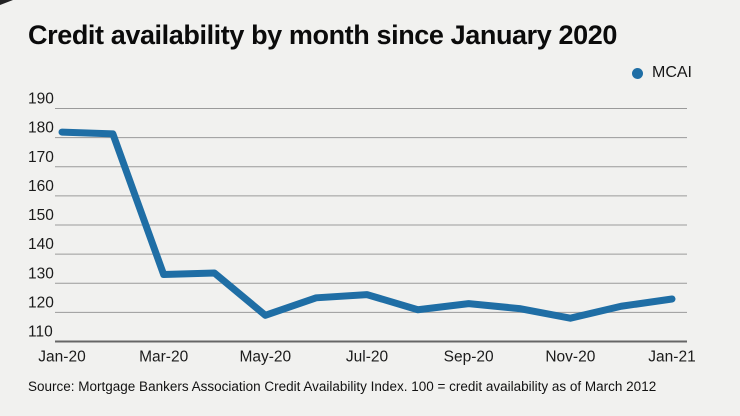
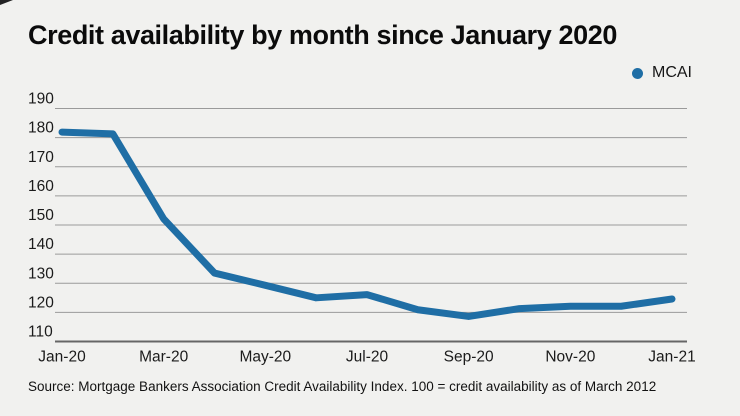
Mar-20: 133 -> 152
May-20: 119 -> 129
Sep-20: 123 -> 119
Nov-20: 118 -> 122
